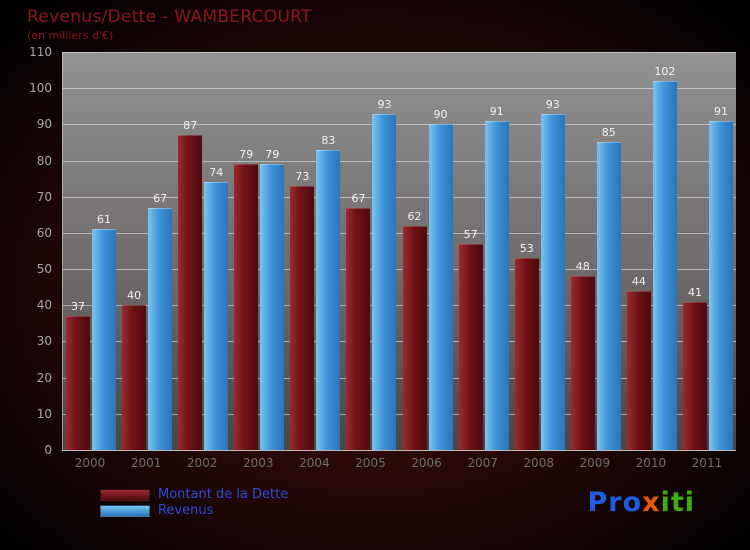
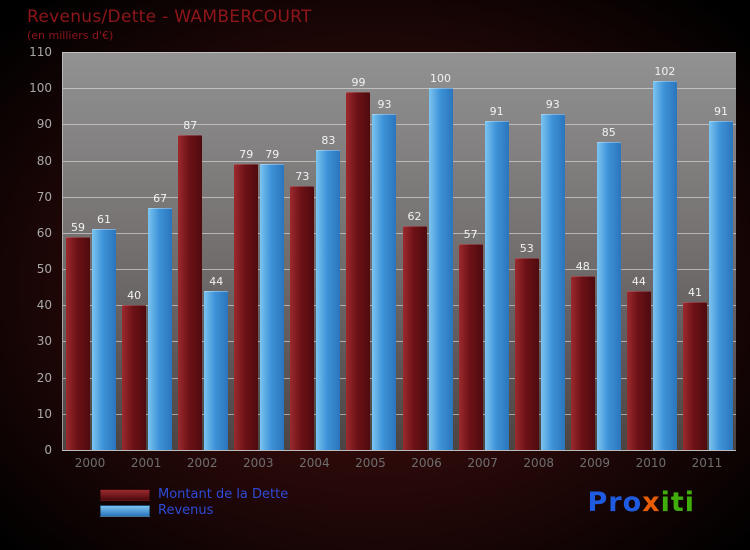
Montant de la Dette/2000: 37 -> 59
Revenus/2002: 74 -> 44
Montant de la Dette/2005: 67 -> 99
Revenus/2006: 90 -> 100
